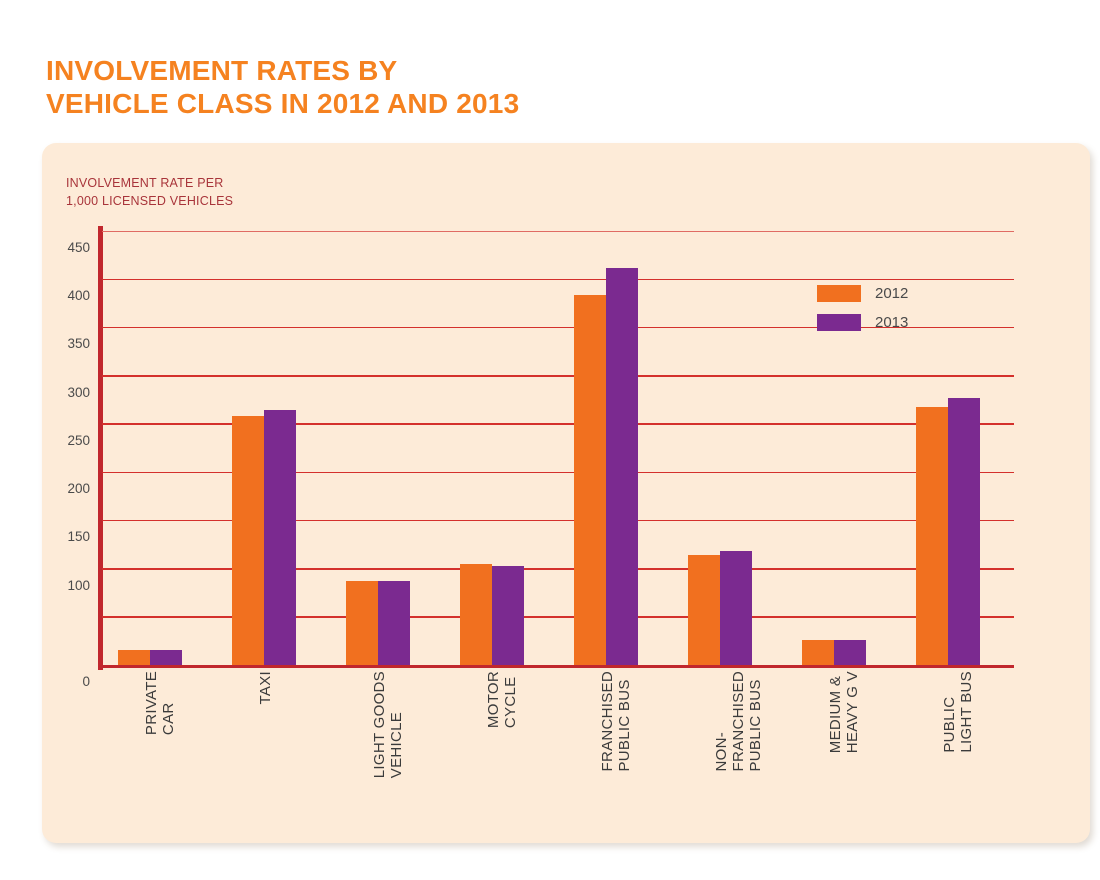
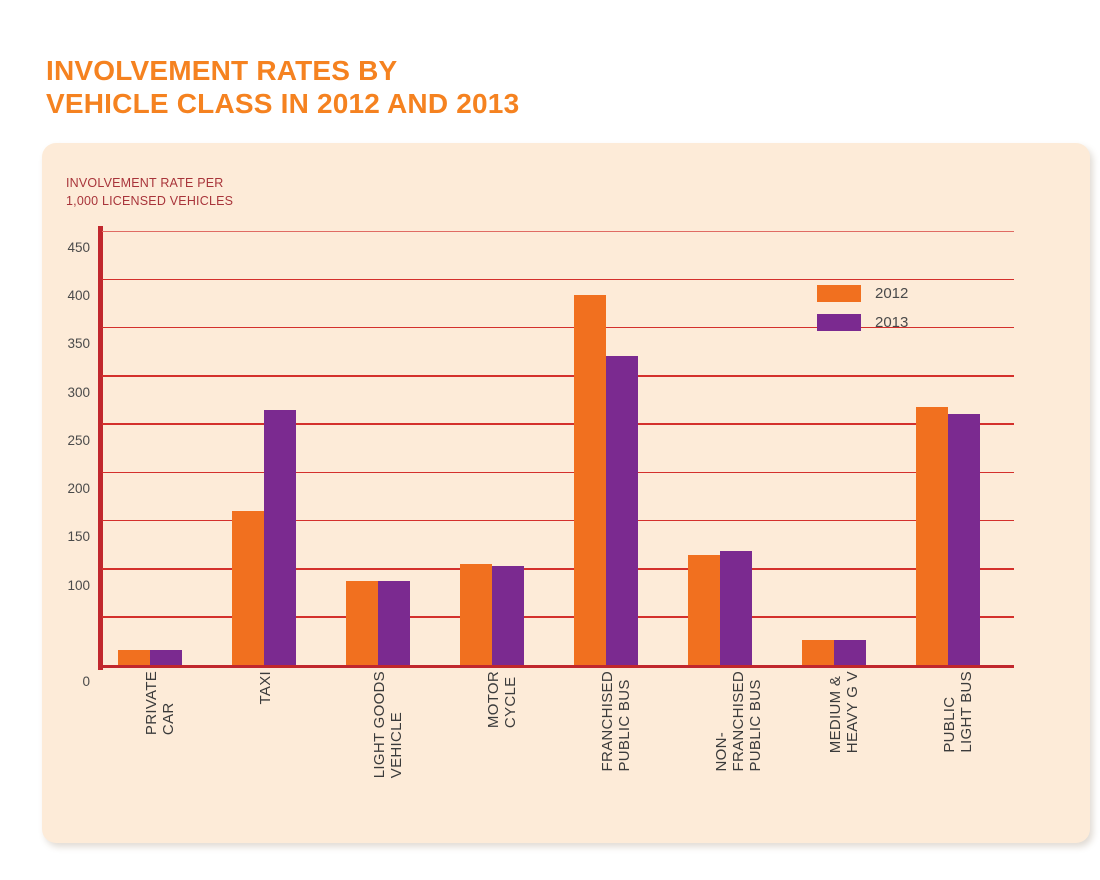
2012/TAXI: 260 -> 160
2013/FRANCHISED PUBLIC BUS: 410 -> 320
2013/PUBLIC LIGHT BUS: 280 -> 260
